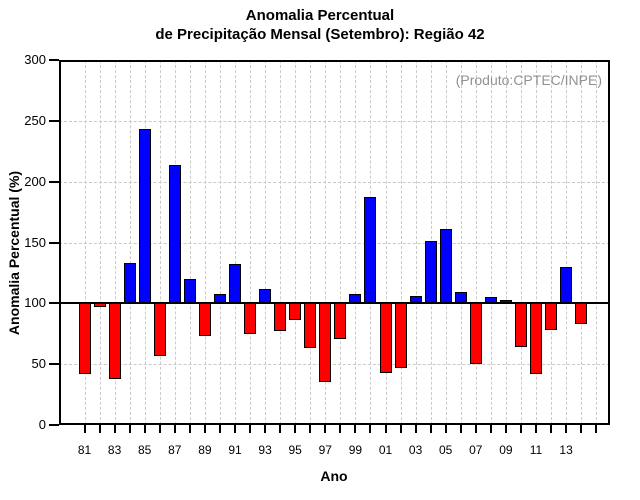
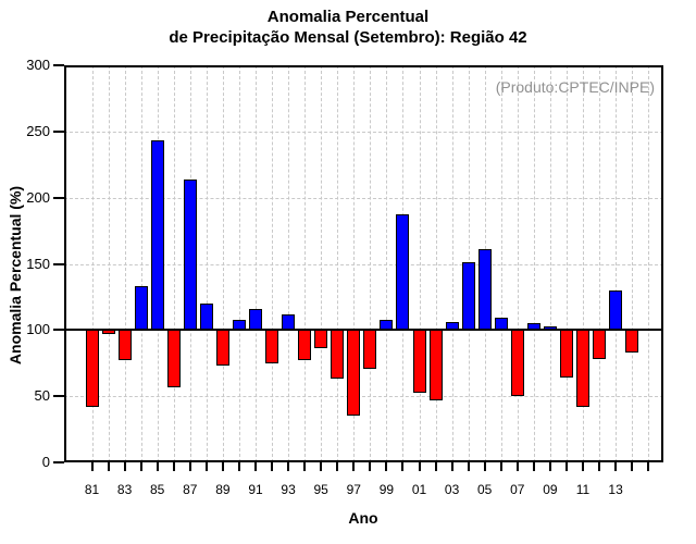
83: 38 -> 77
91: 132 -> 116
01: 43 -> 53
